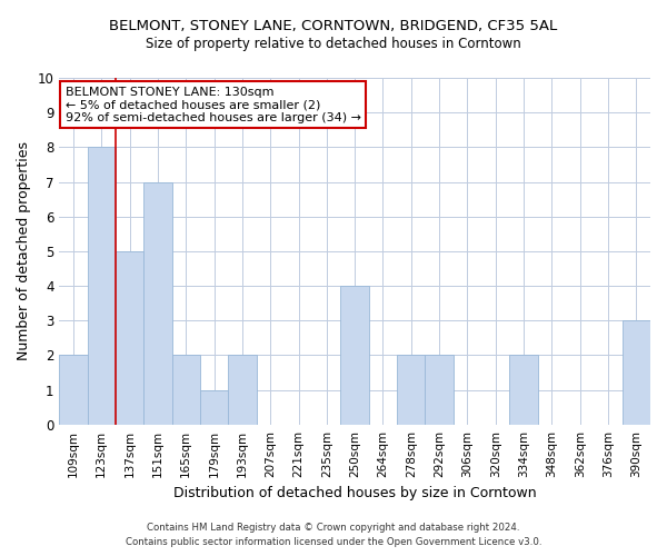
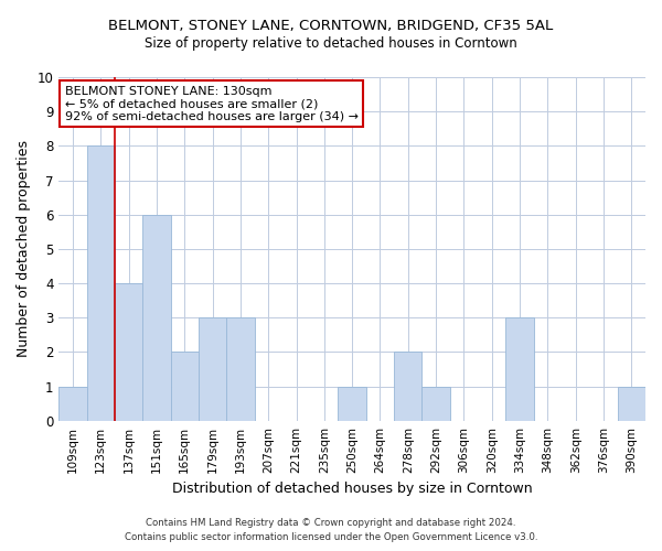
109sqm: 2 -> 1
137sqm: 5 -> 4
151sqm: 7 -> 6
179sqm: 1 -> 3
193sqm: 2 -> 3
250sqm: 4 -> 1
292sqm: 2 -> 1
334sqm: 2 -> 3
390sqm: 3 -> 1
